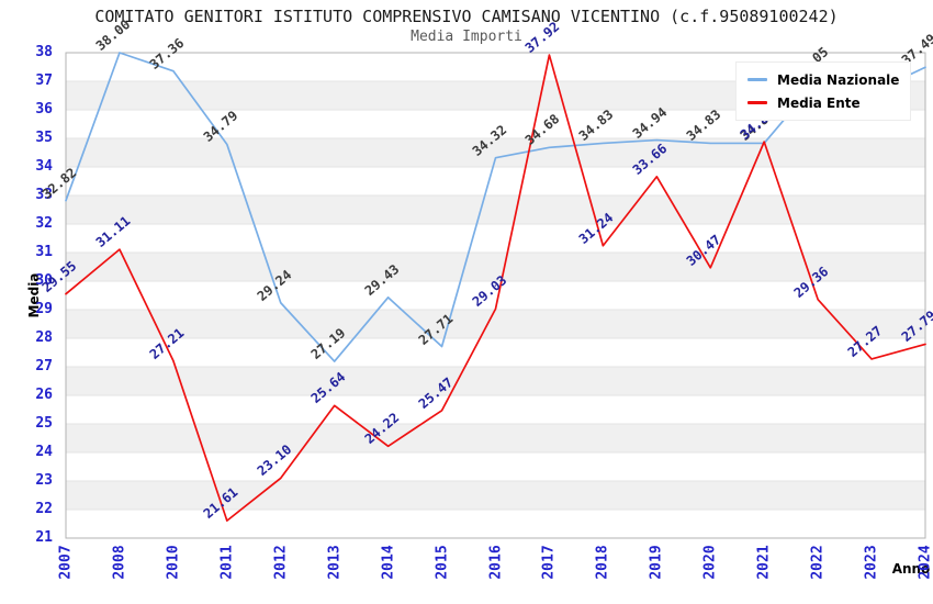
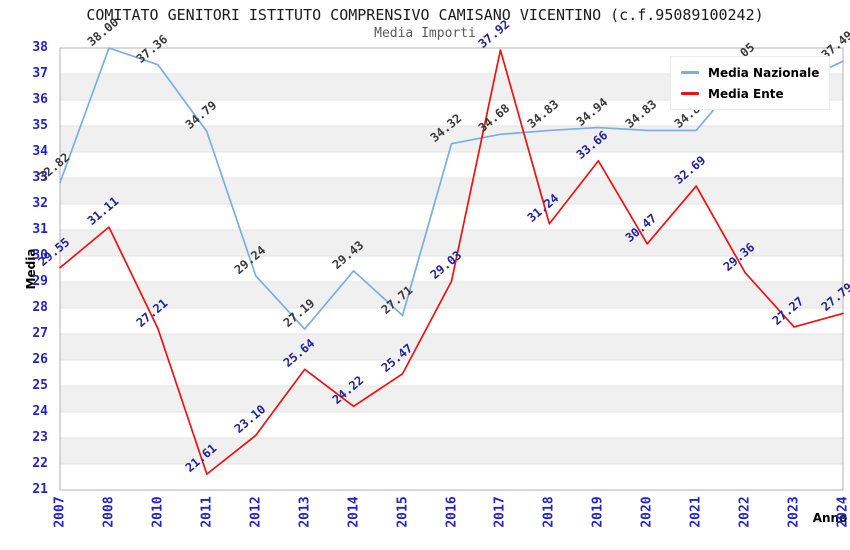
Media Ente/2021: 34.88 -> 32.69
